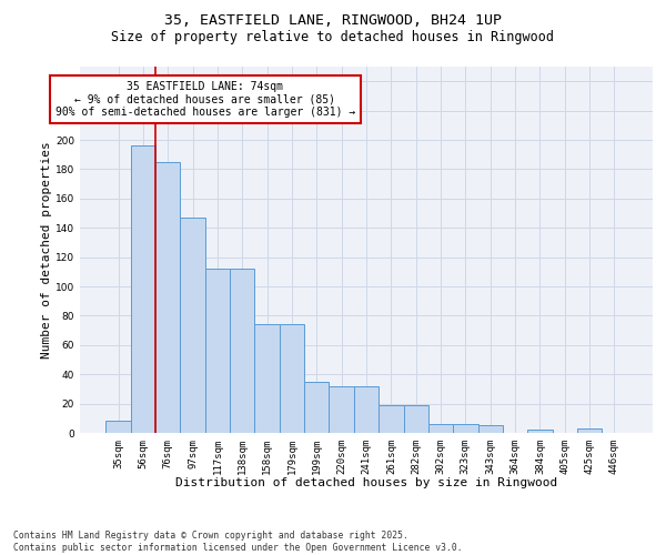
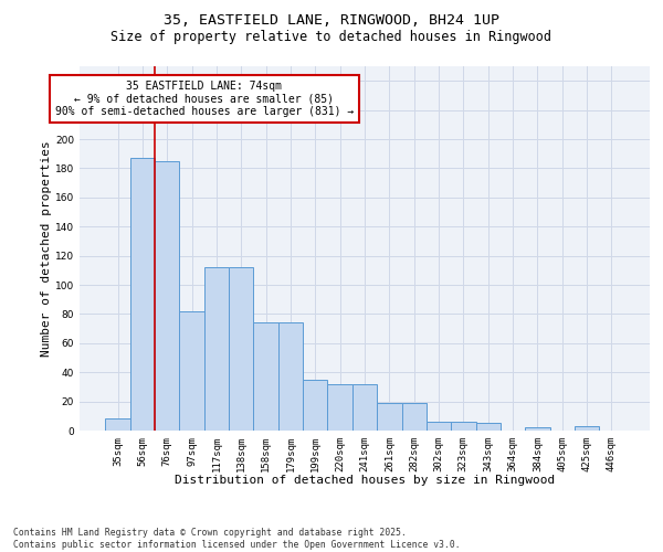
56sqm: 196 -> 187
97sqm: 147 -> 82
